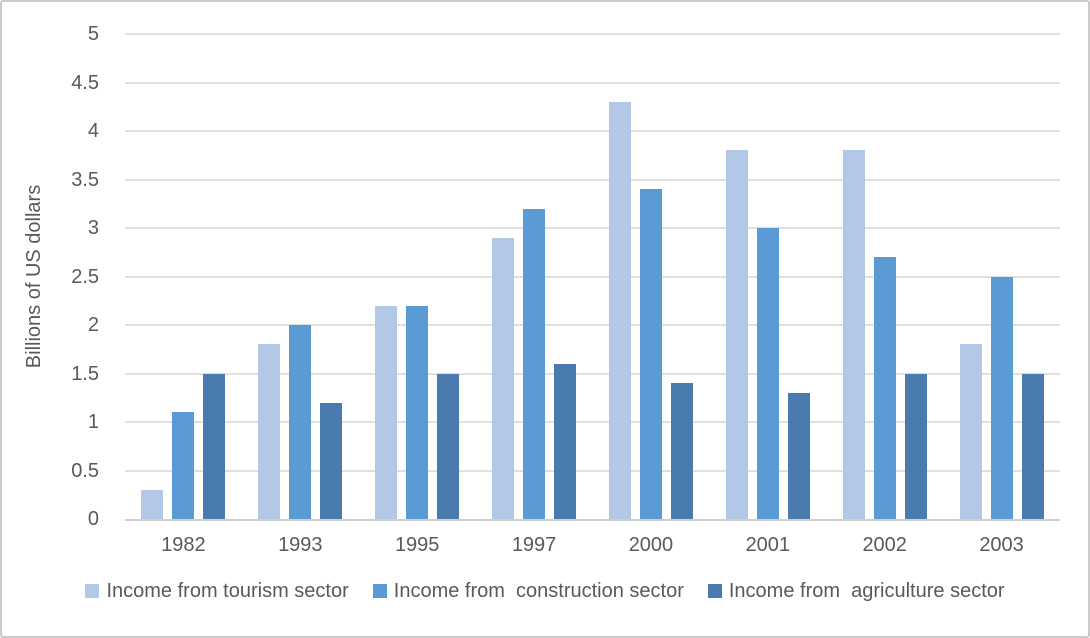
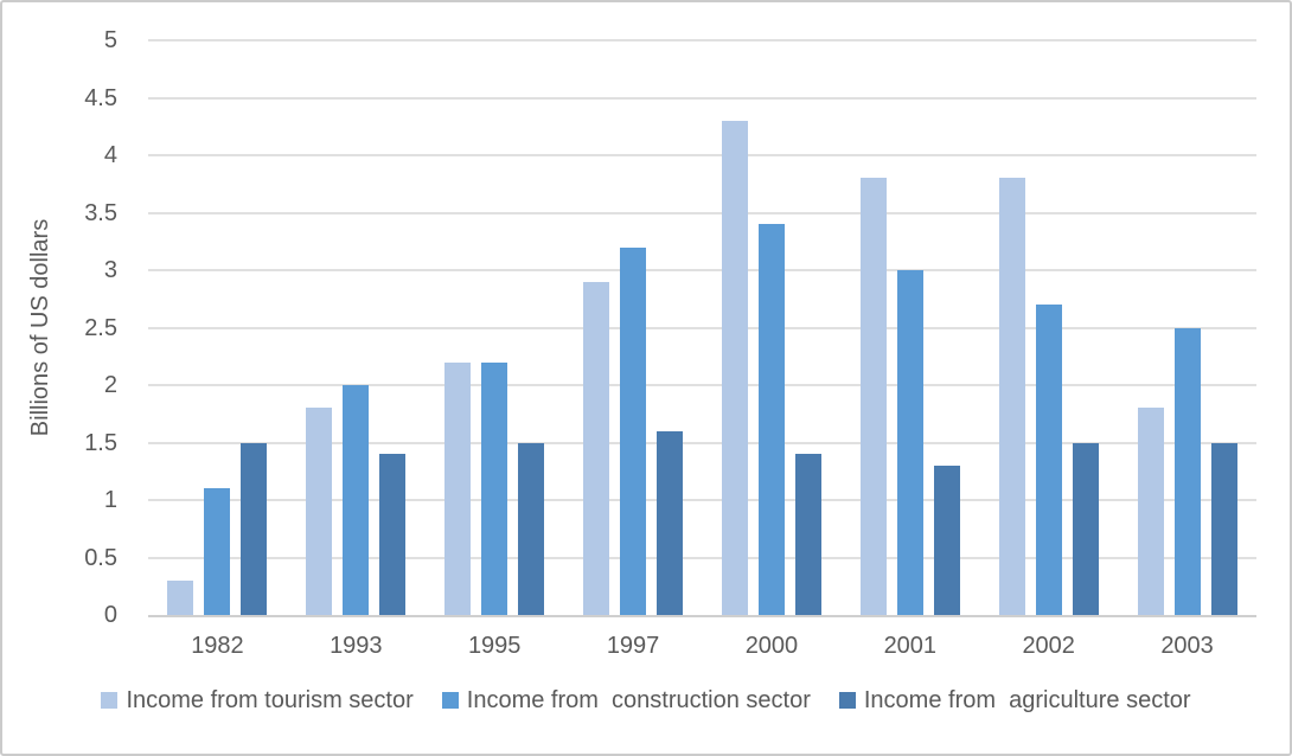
Income from agriculture sector/1993: 1.2 -> 1.4
